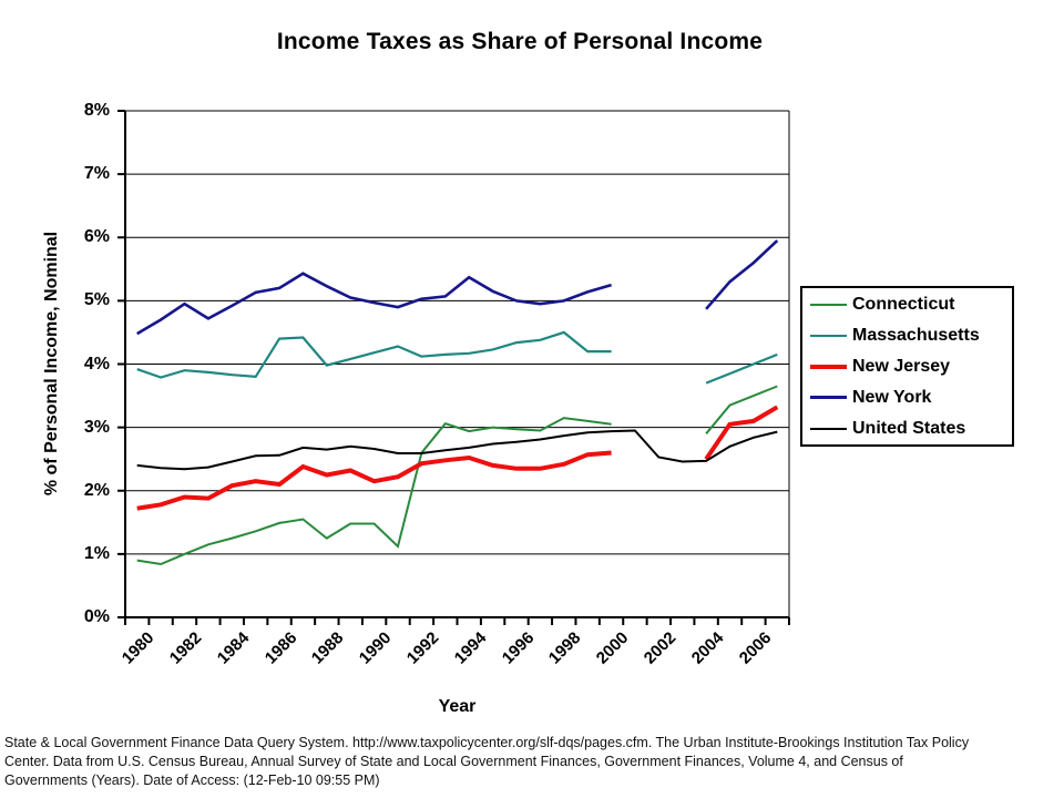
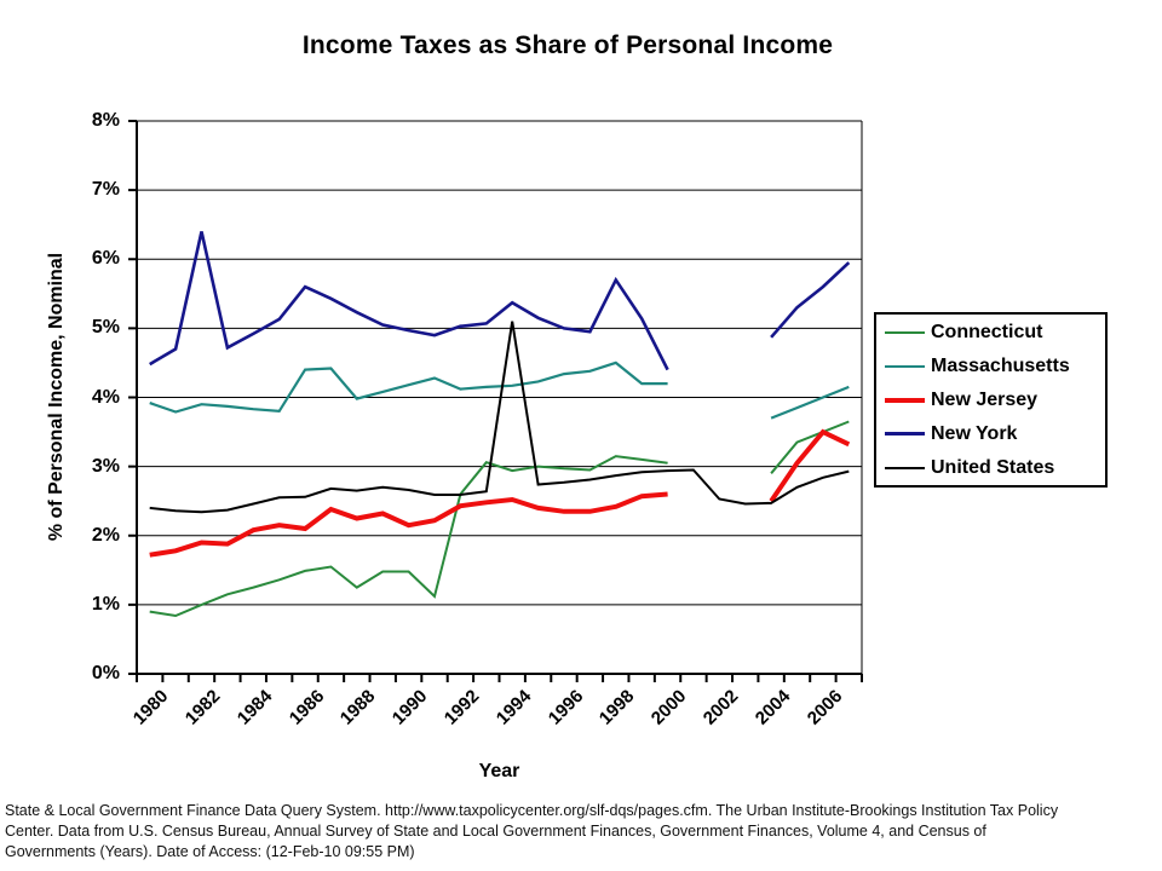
New York/1982: 5.0% -> 6.4%
New York/1986: 5.2% -> 5.6%
United States/1994: 2.7% -> 5.1%
New York/1998: 5.0% -> 5.7%
New York/2000: 5.2% -> 4.4%
New Jersey/2006: 3.1% -> 3.5%
